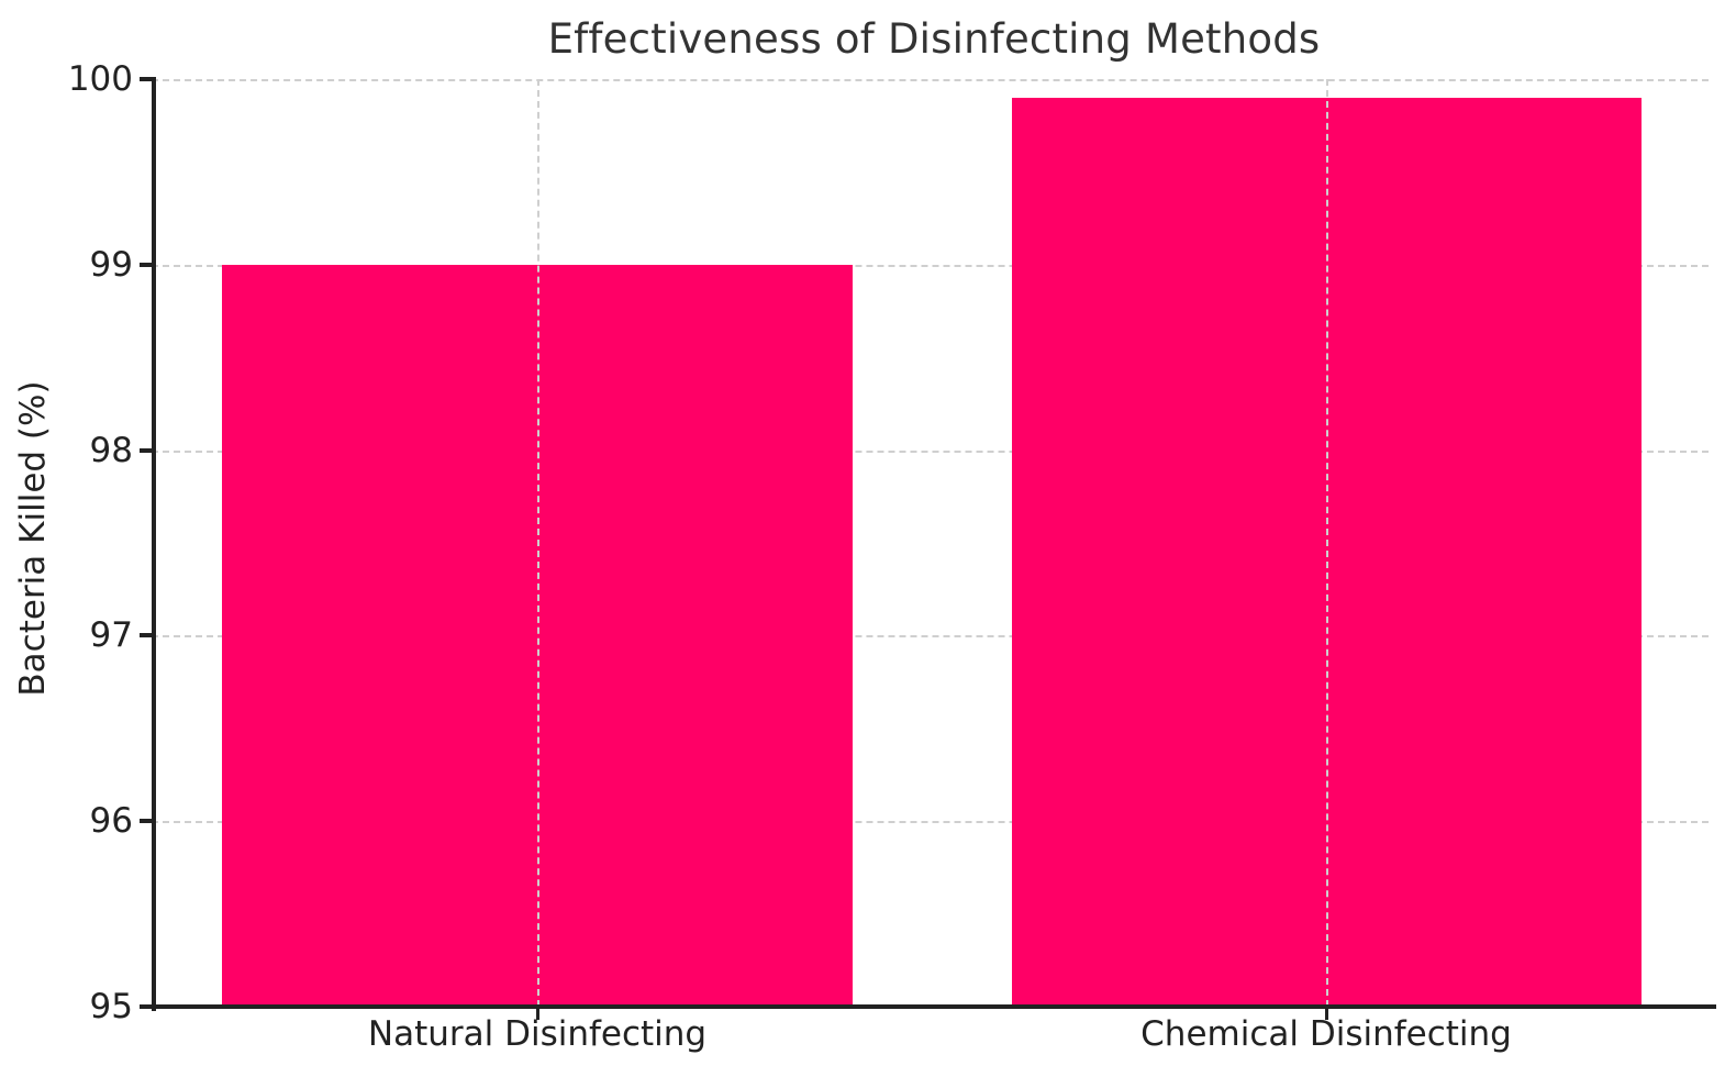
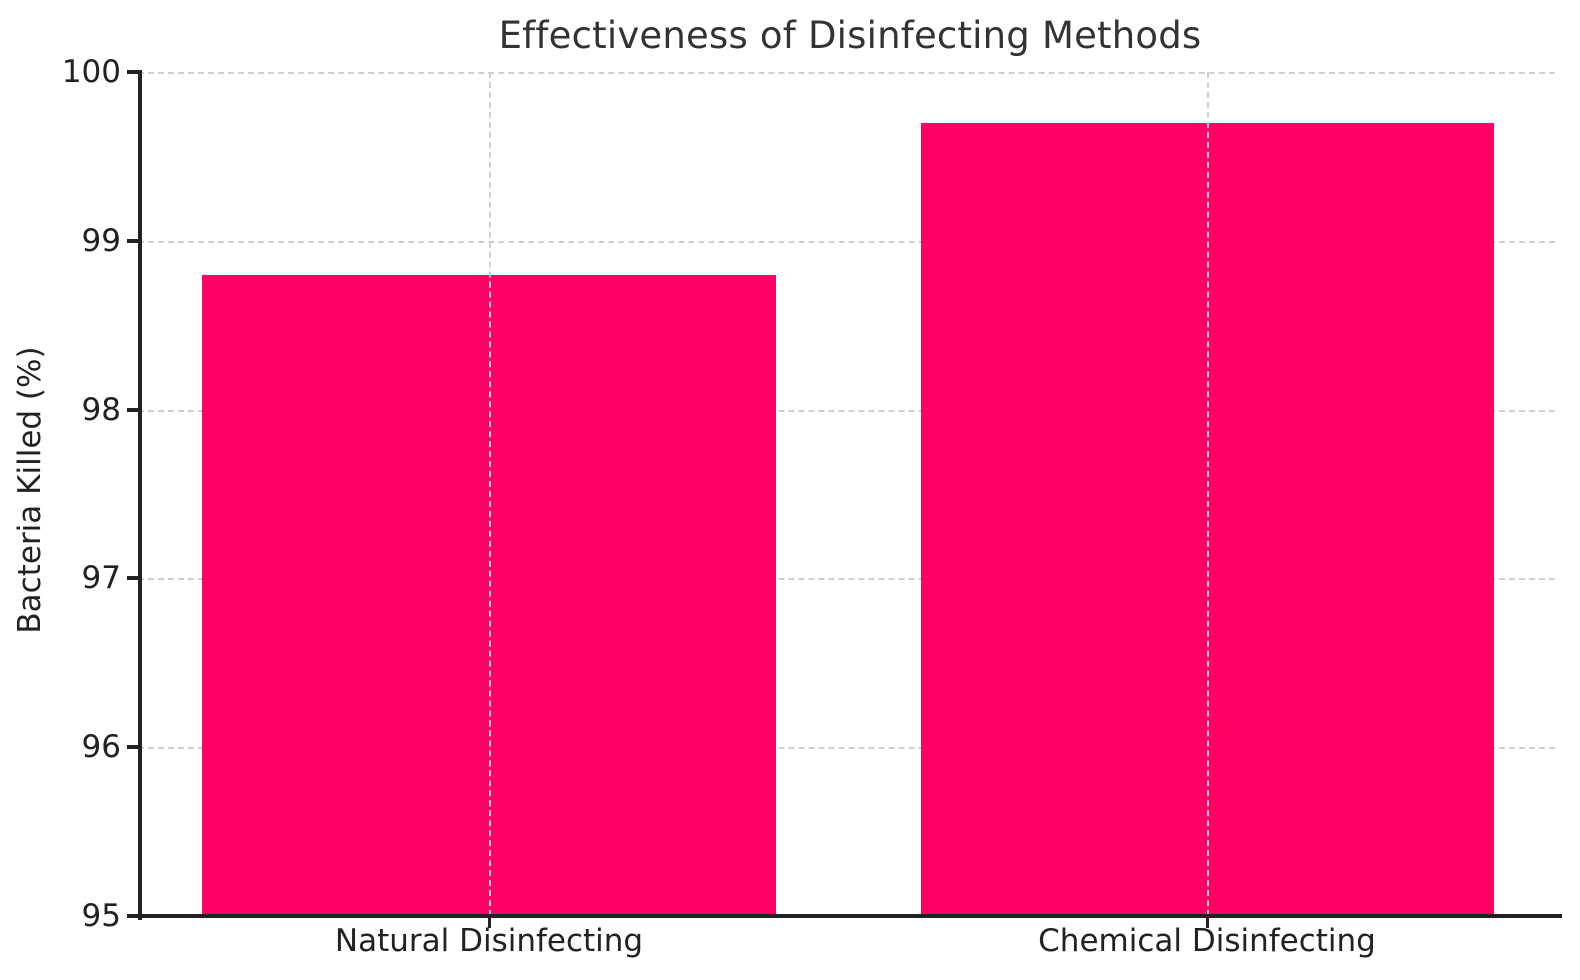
Natural Disinfecting: 99.0 -> 98.8
Chemical Disinfecting: 99.9 -> 99.7
